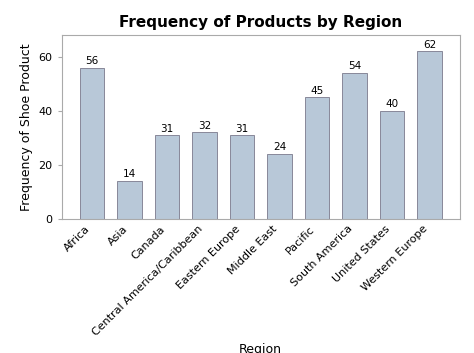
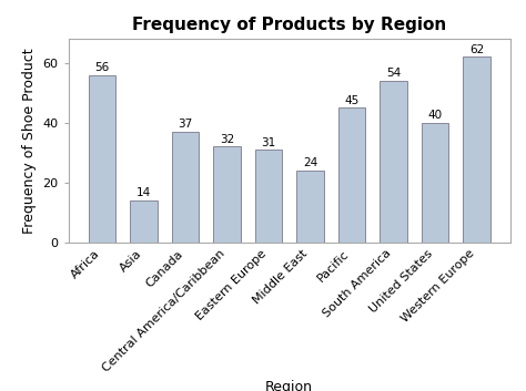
Canada: 31 -> 37
